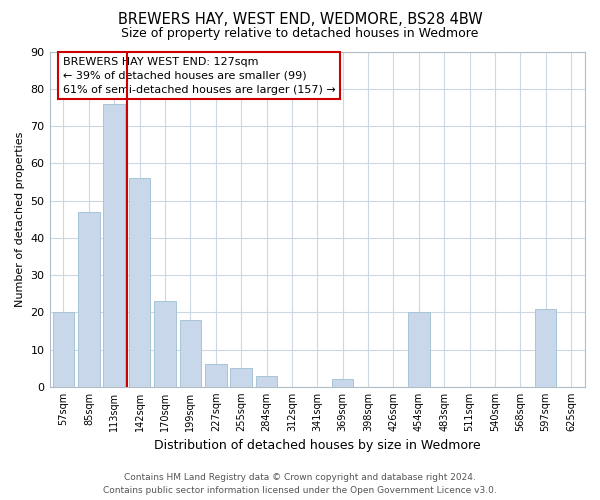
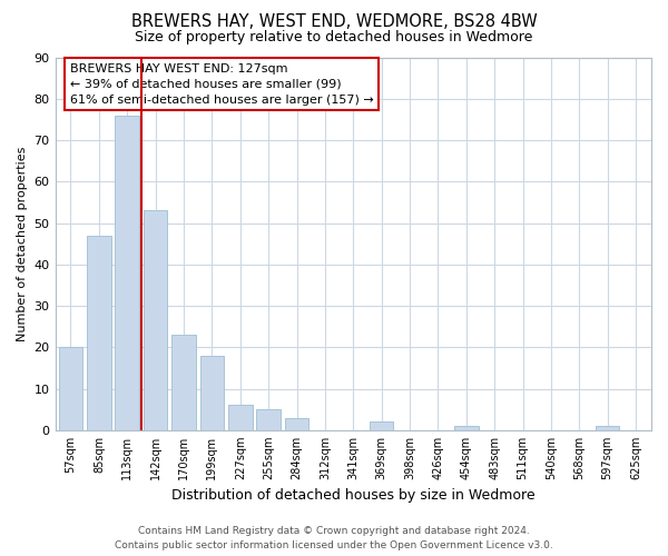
142sqm: 56 -> 53
454sqm: 20 -> 1
597sqm: 21 -> 1
